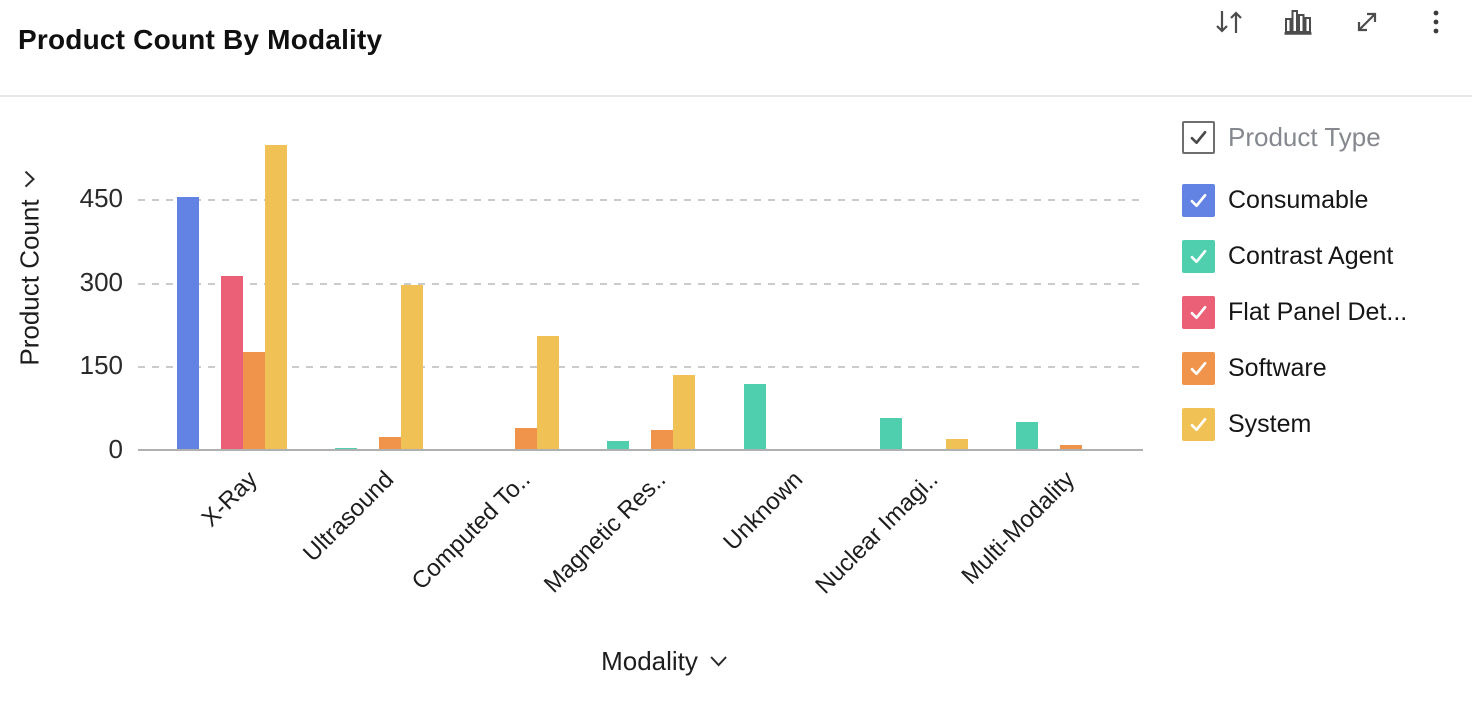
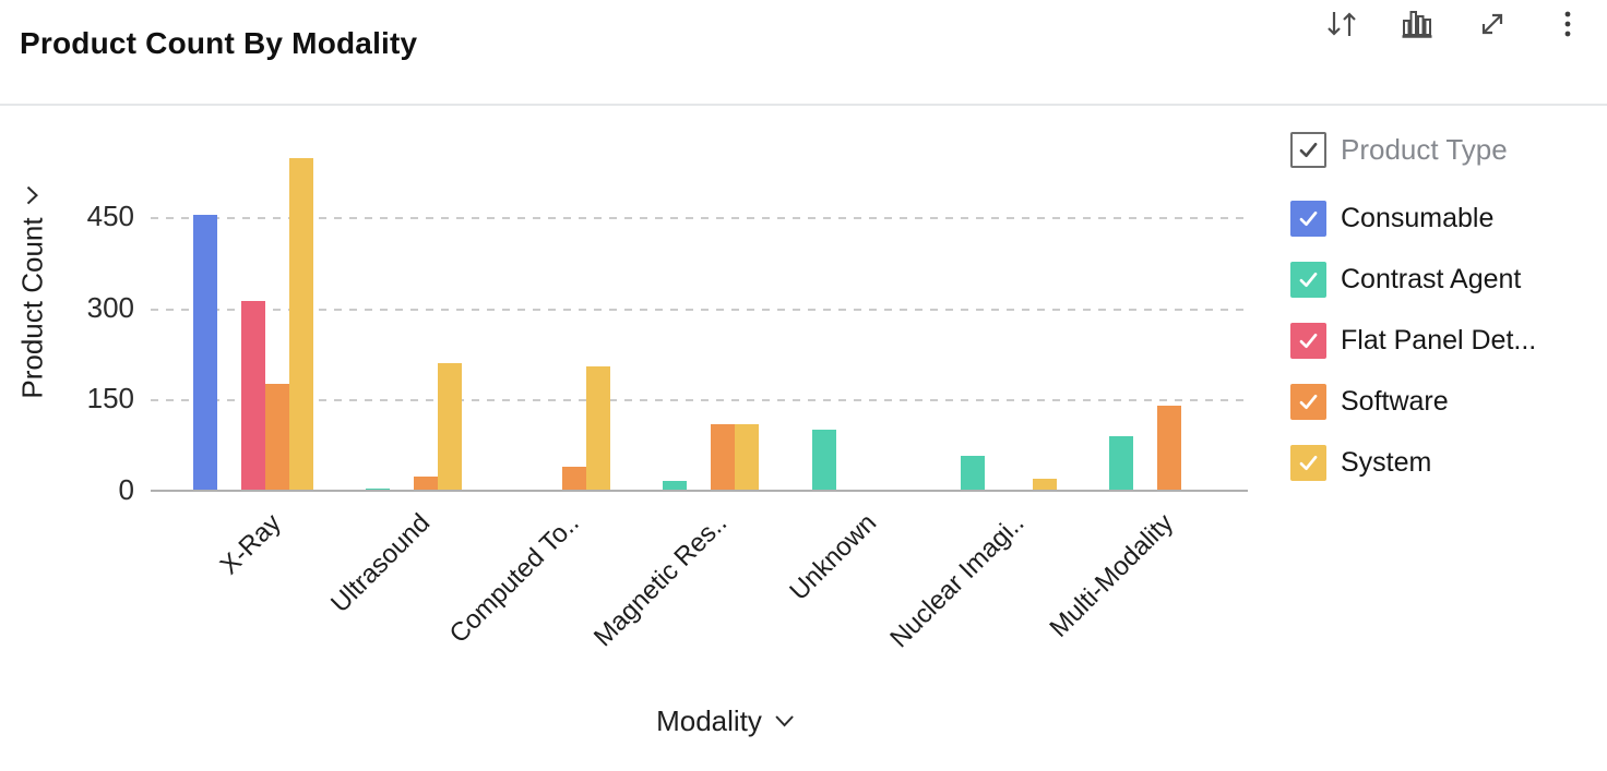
System/Ultrasound: 300 -> 210
Software/Magnetic Res..: 40 -> 110
System/Magnetic Res..: 140 -> 110
Contrast Agent/Unknown: 120 -> 100
Contrast Agent/Multi-Modality: 50 -> 90
Software/Multi-Modality: 10 -> 140
